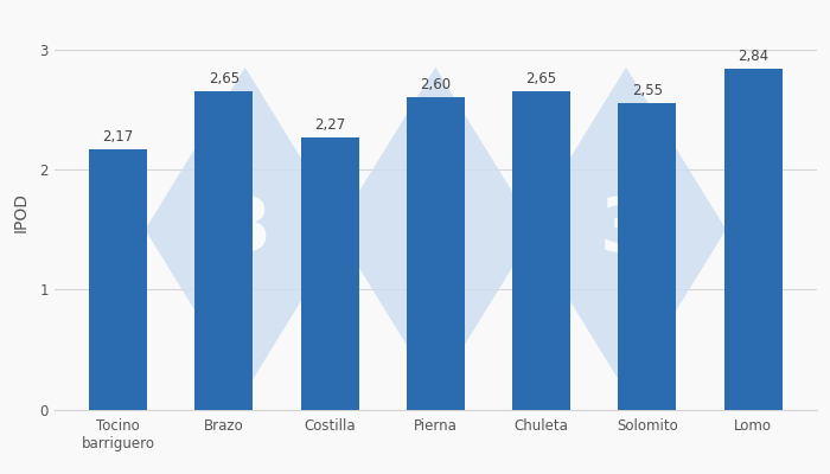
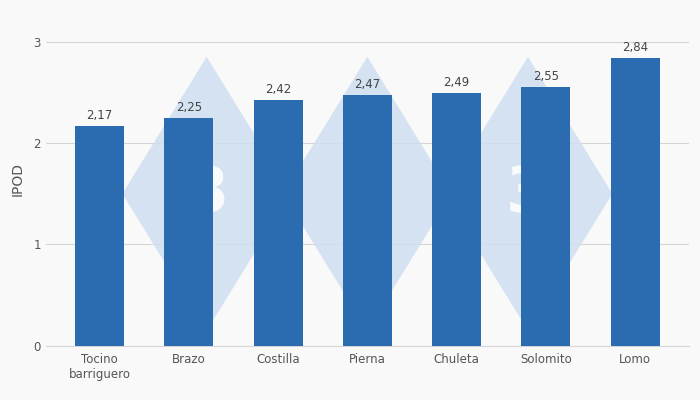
Brazo: 2,65 -> 2,25
Costilla: 2,27 -> 2,42
Pierna: 2,60 -> 2,47
Chuleta: 2,65 -> 2,49
